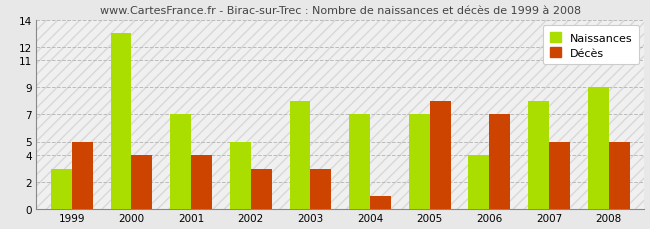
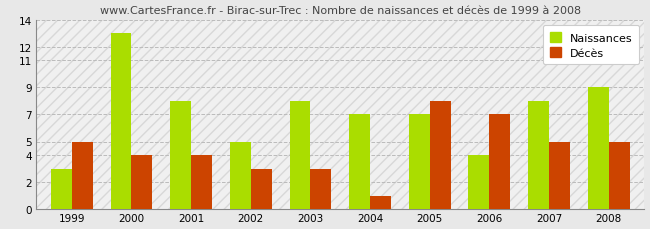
Naissances/2001: 7 -> 8
